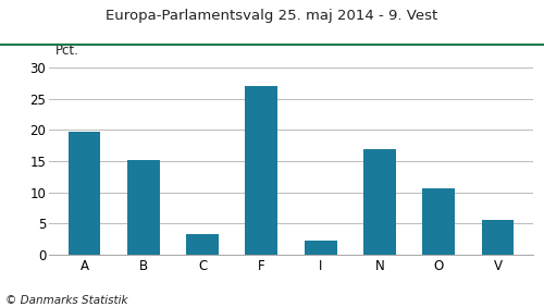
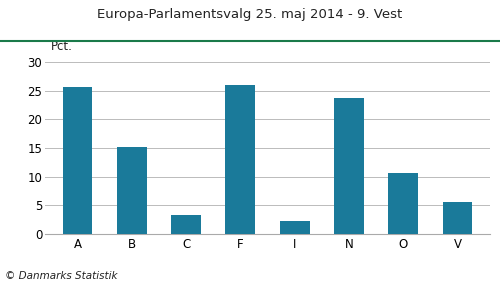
A: 19.7 -> 25.6
F: 27.0 -> 26.0
N: 17.0 -> 23.8
